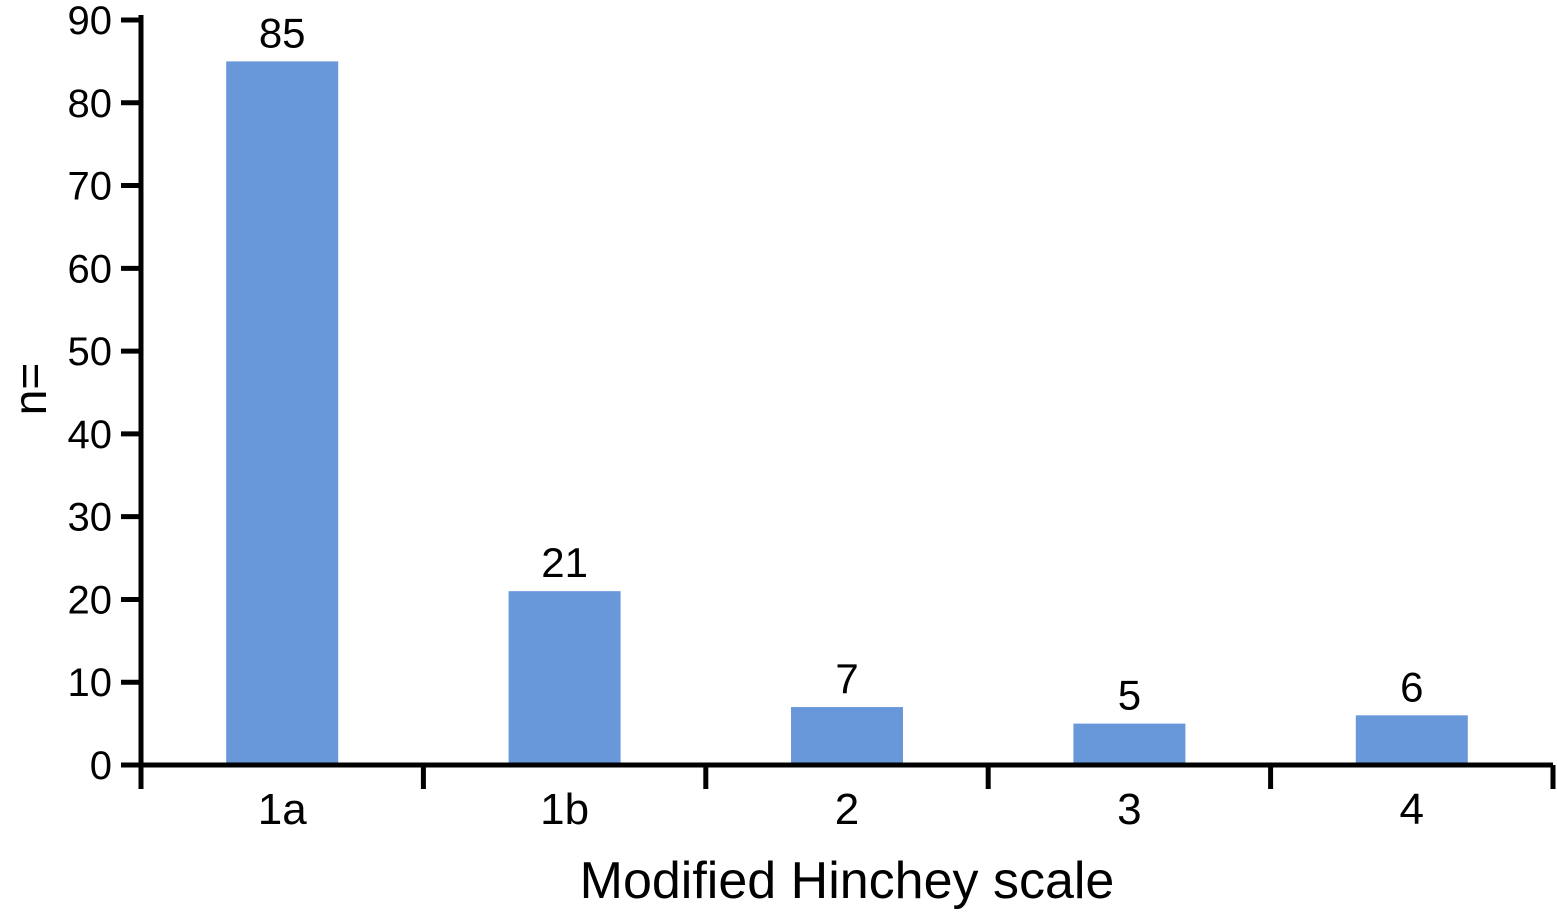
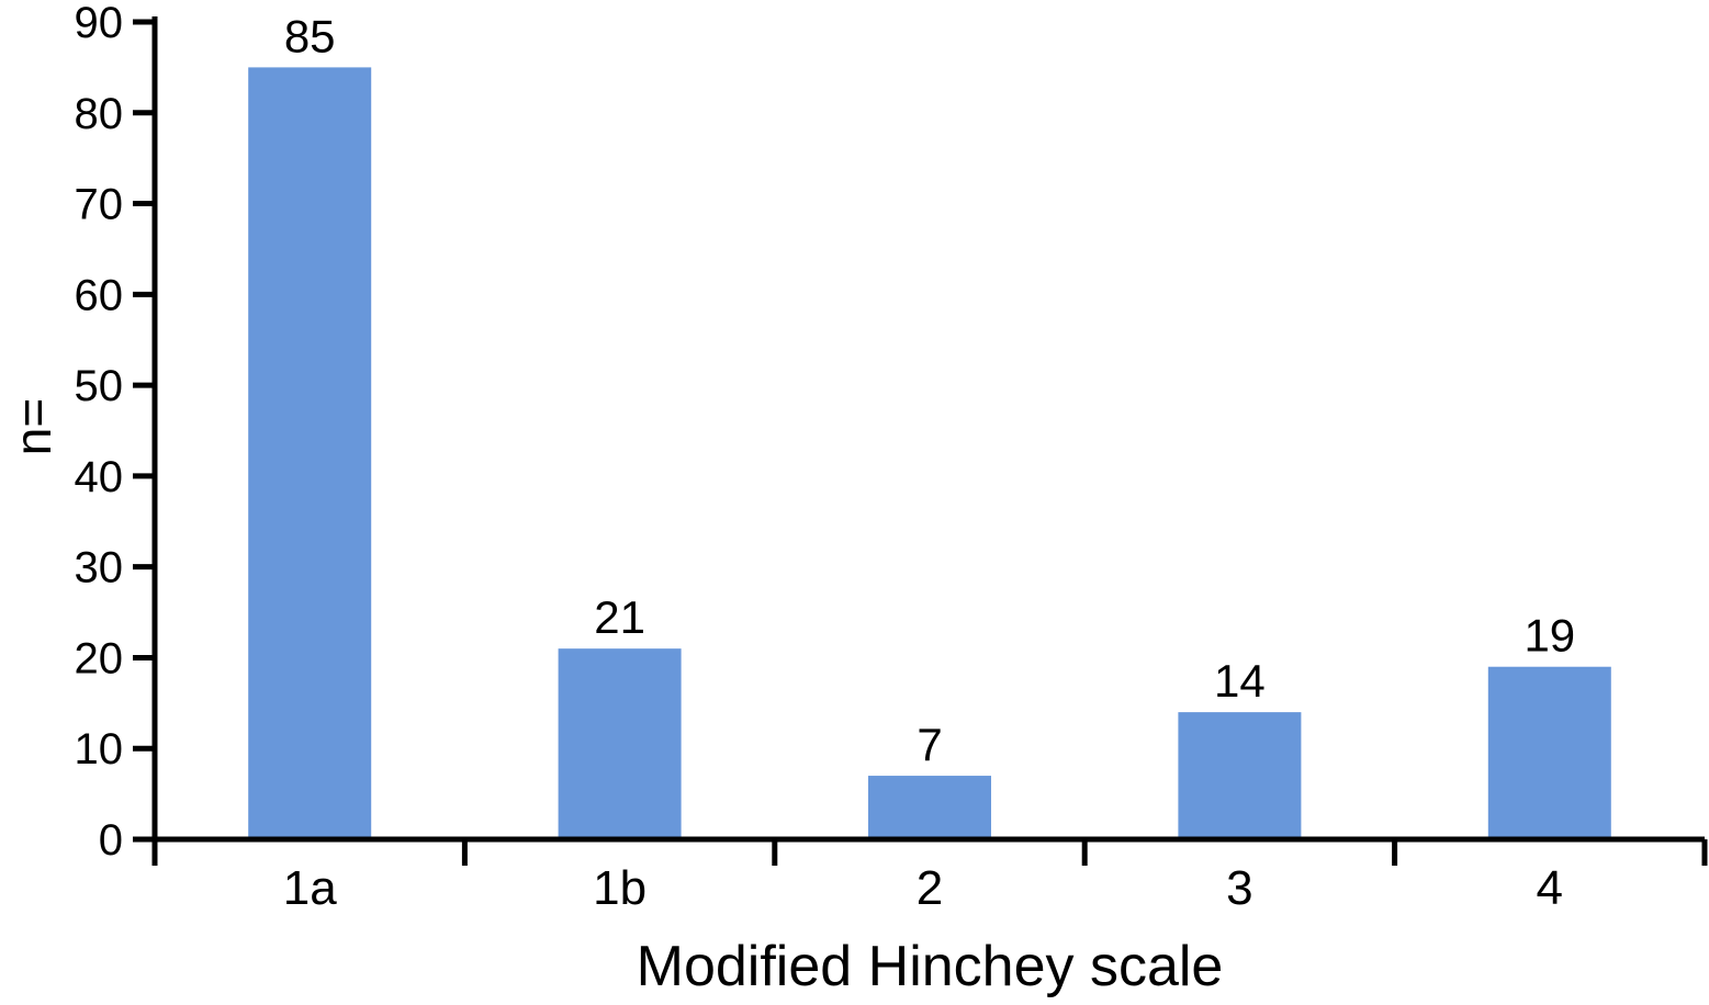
3: 5 -> 14
4: 6 -> 19
